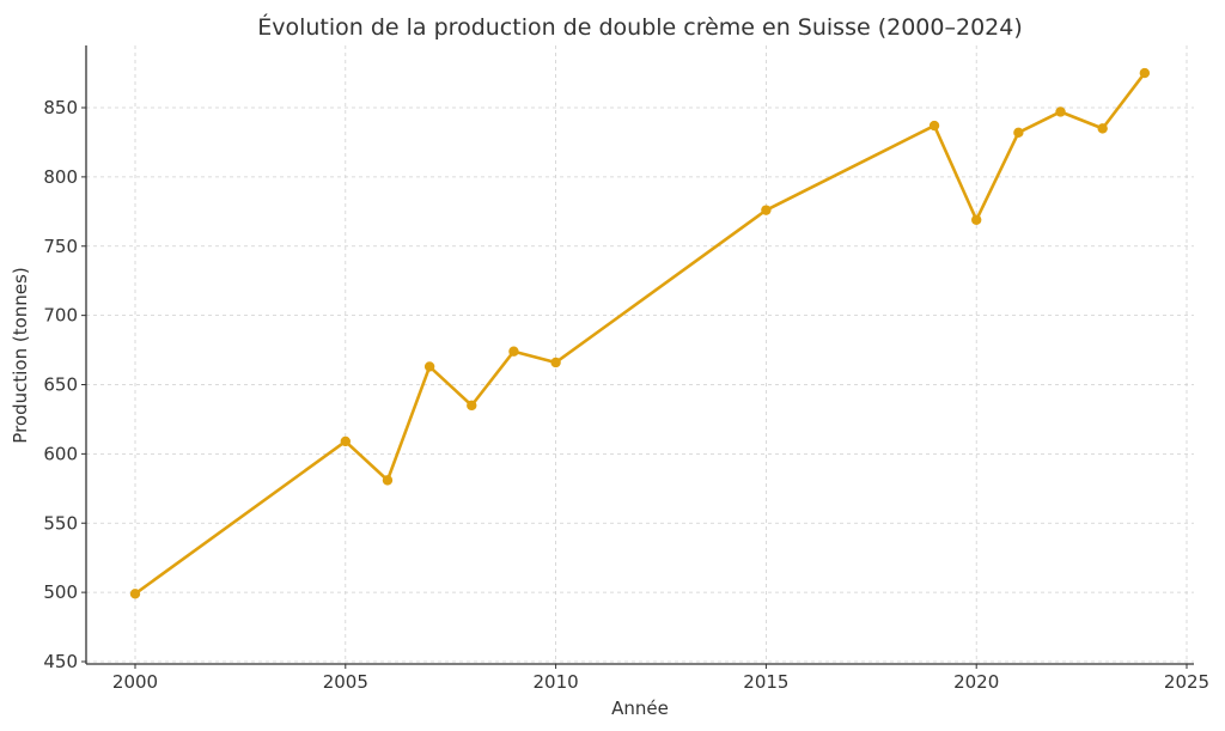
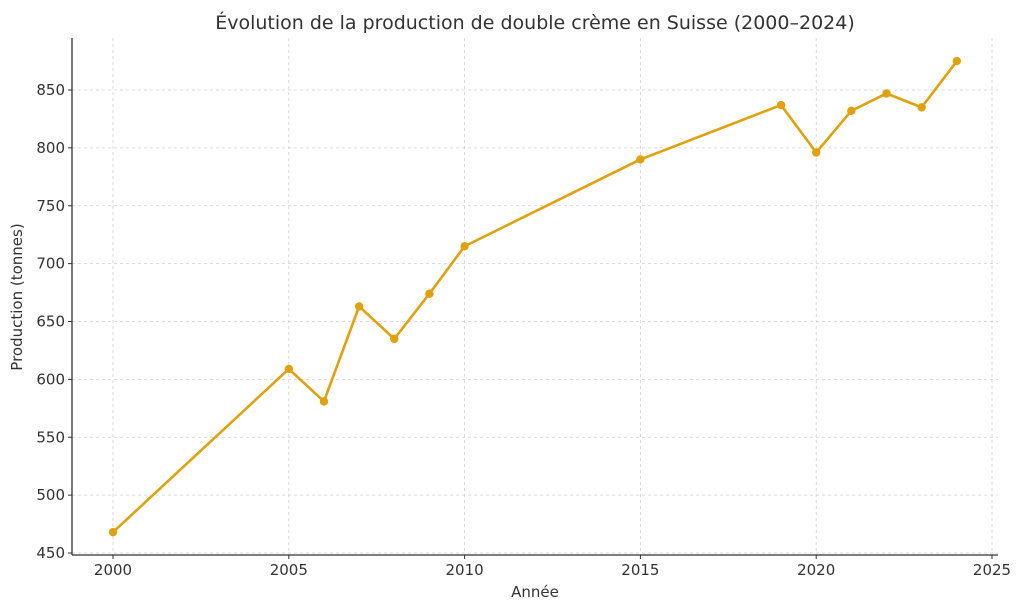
2000: 499 -> 468
2010: 666 -> 715
2015: 776 -> 790
2020: 769 -> 796
